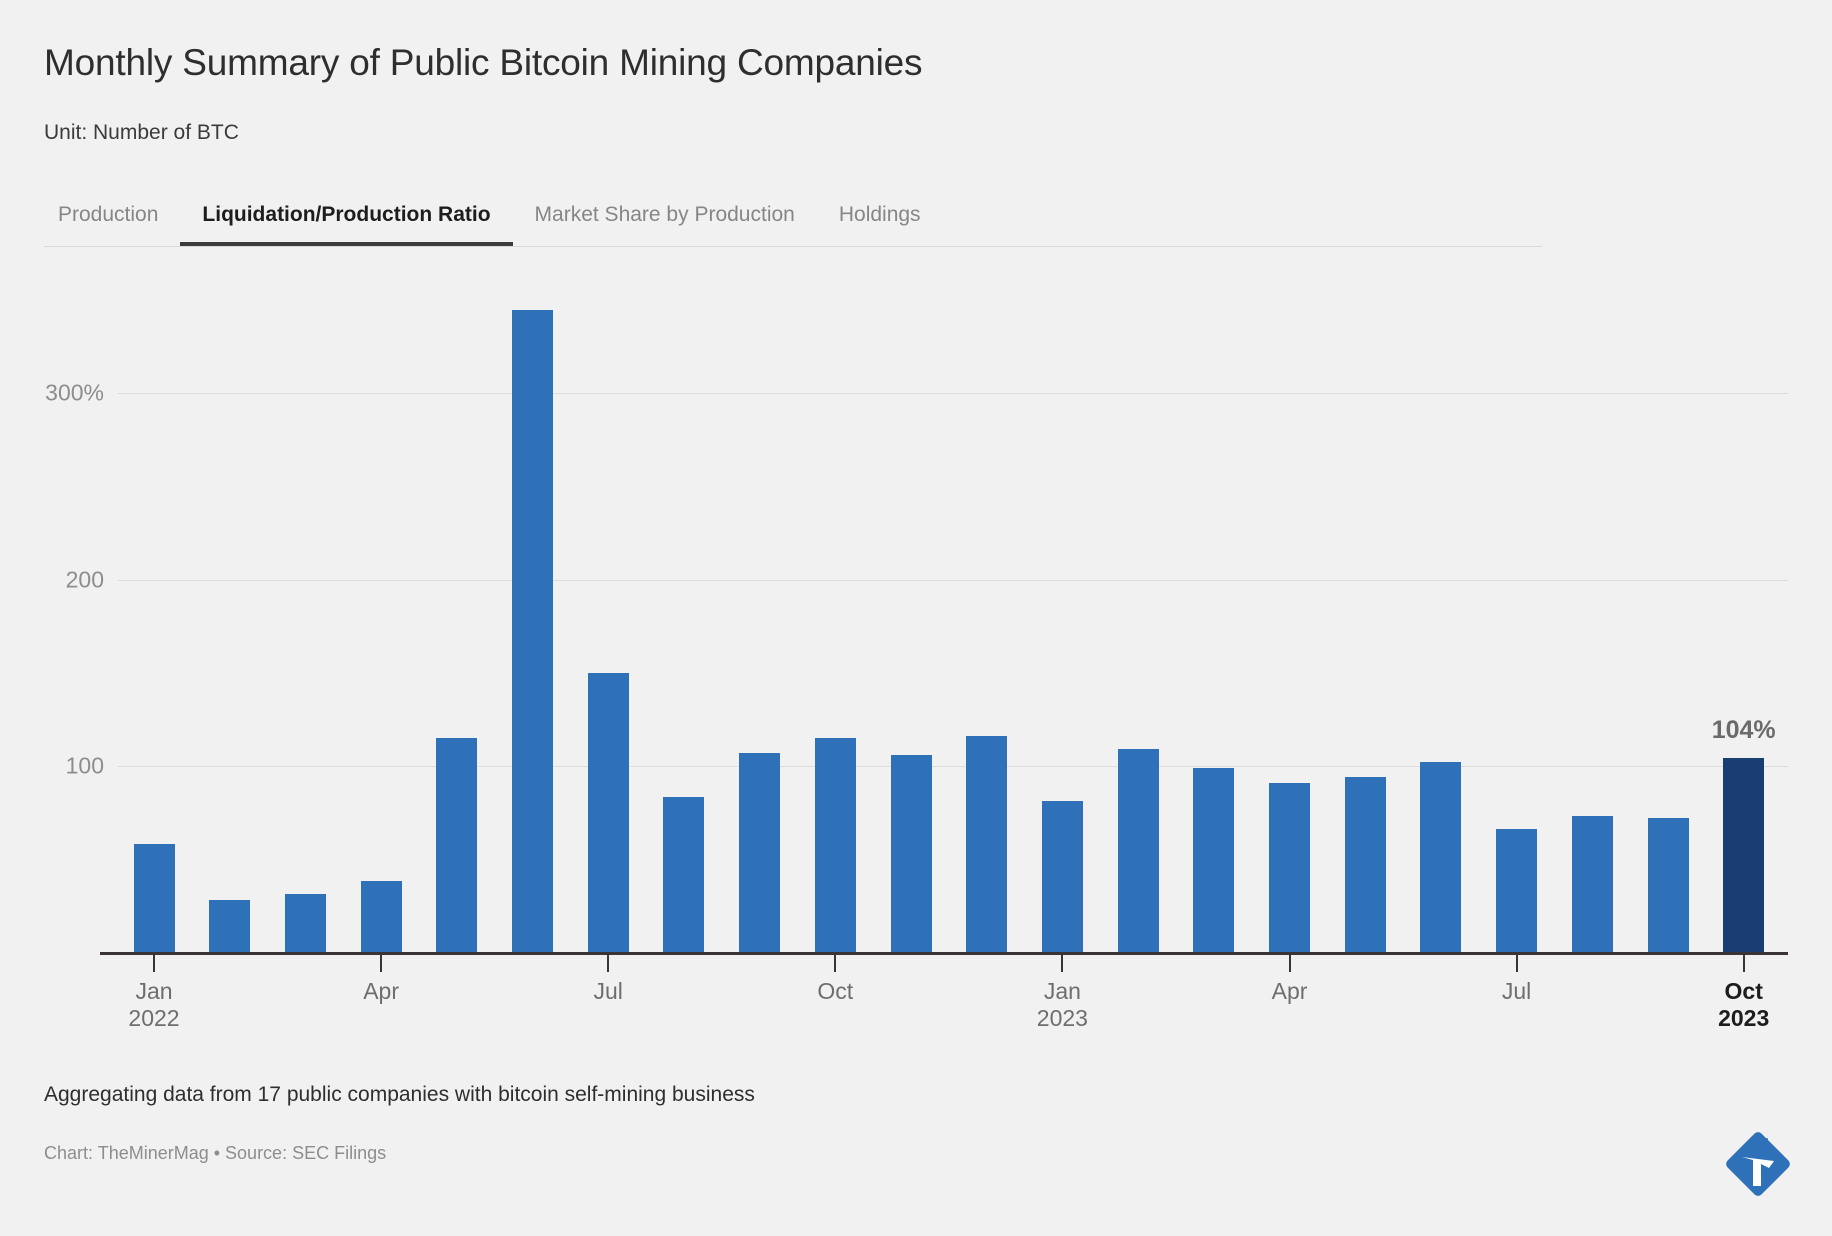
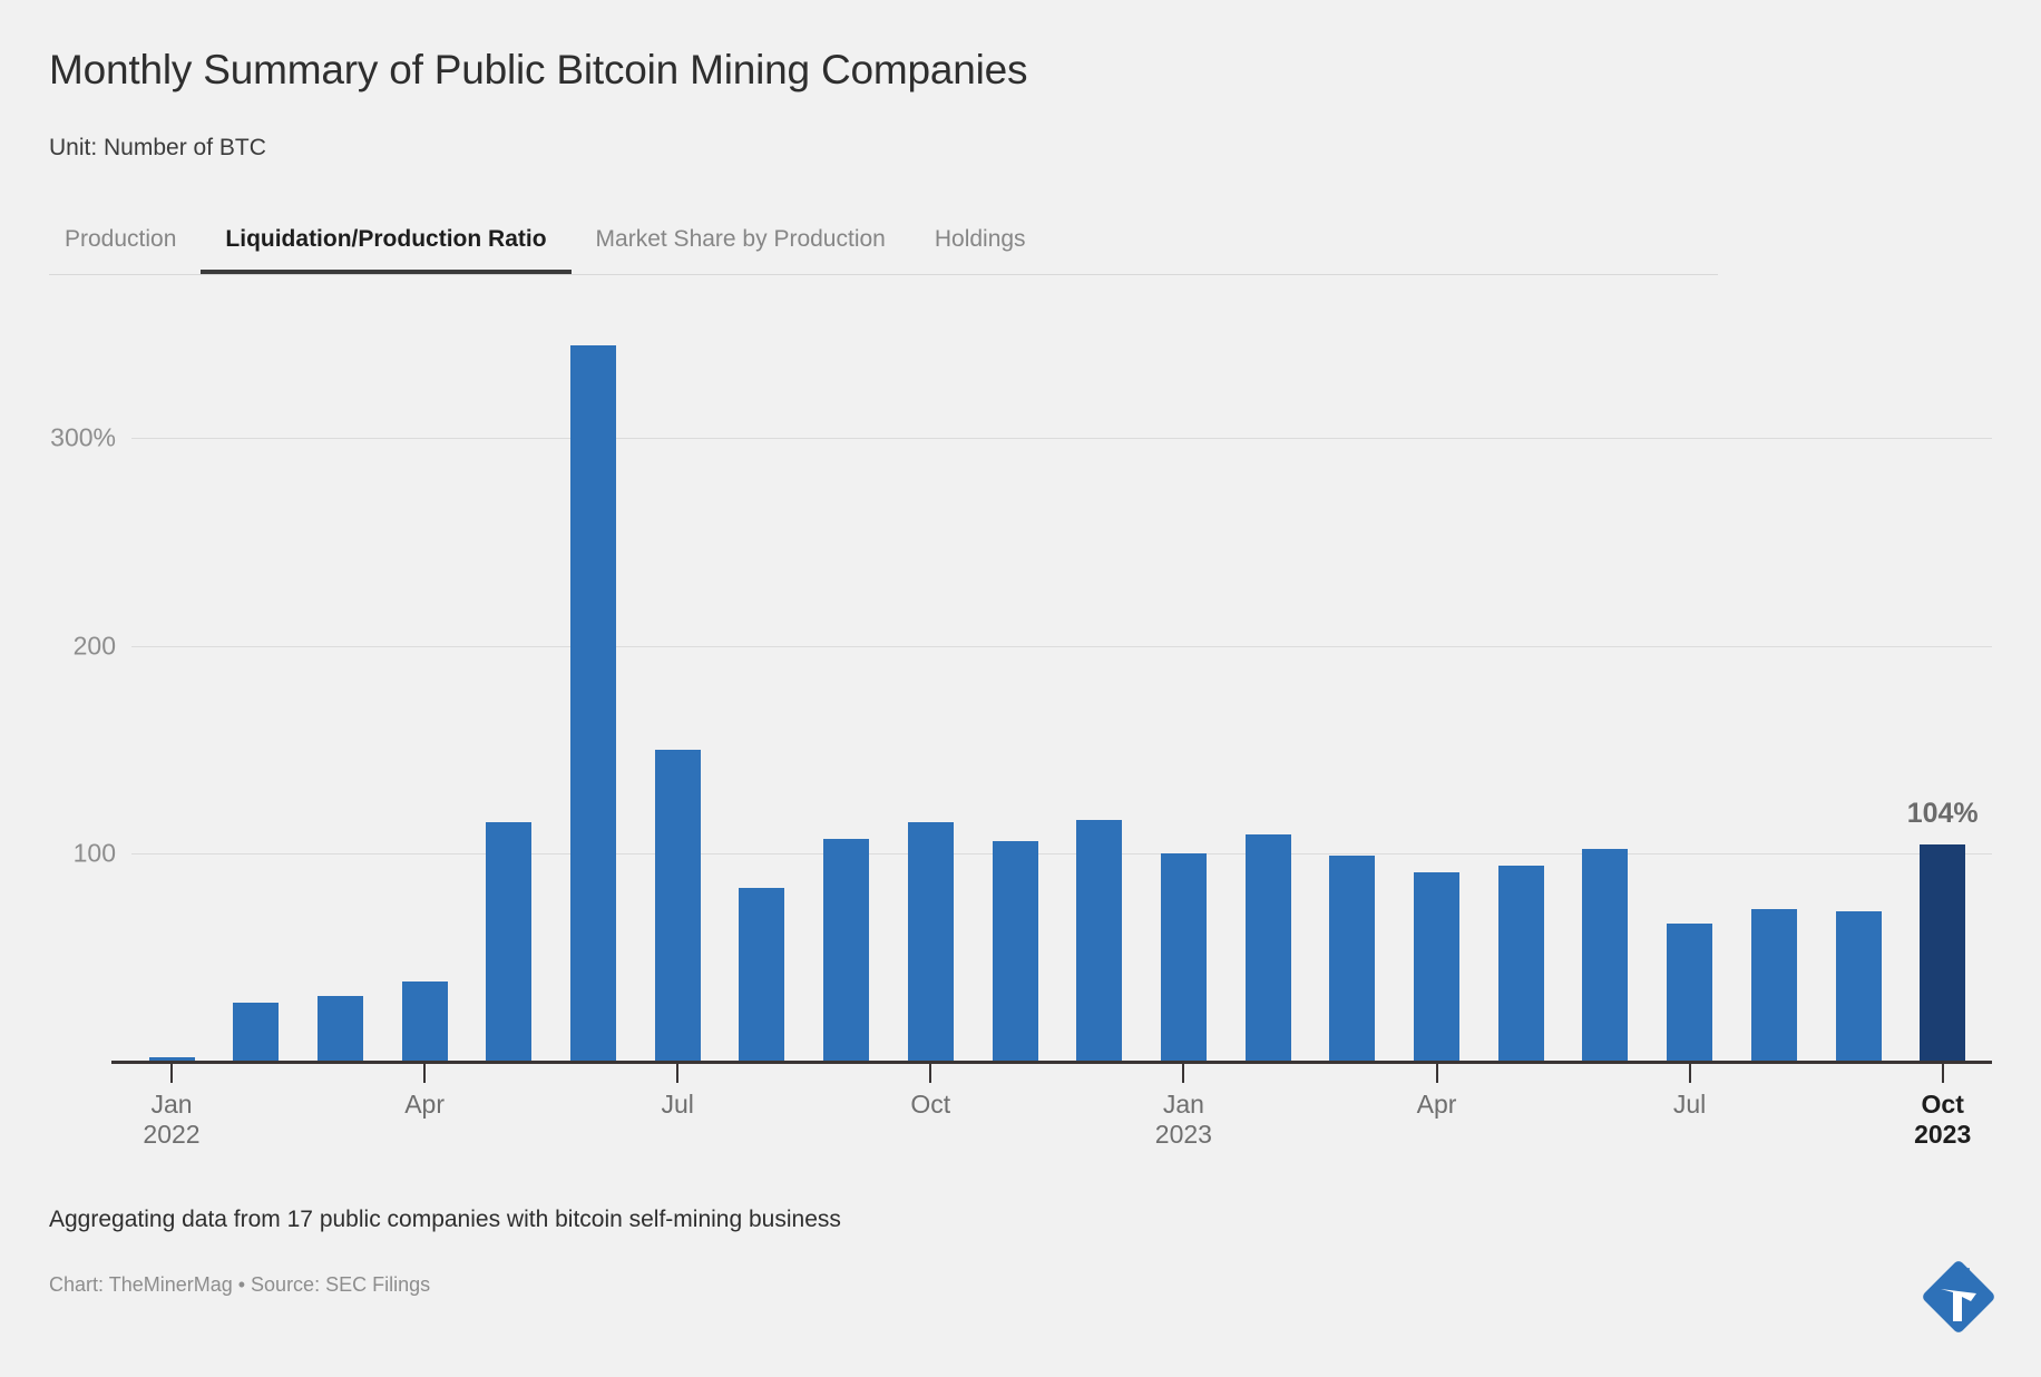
Jan 2022: 58% -> 1%
Jan 2023: 81% -> 100%
